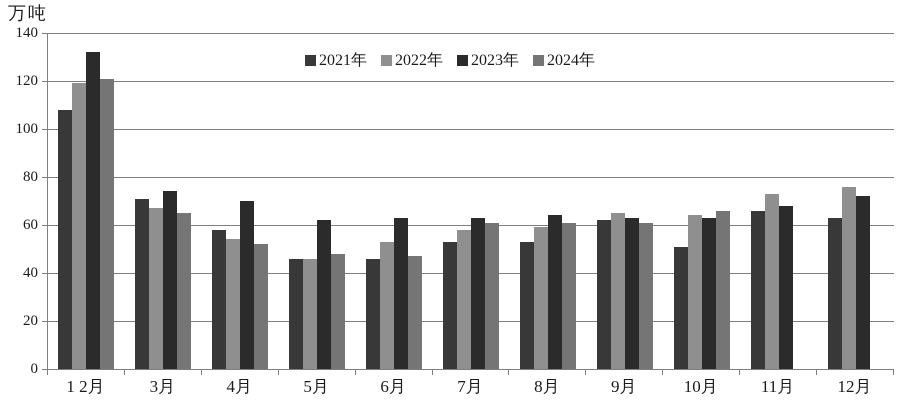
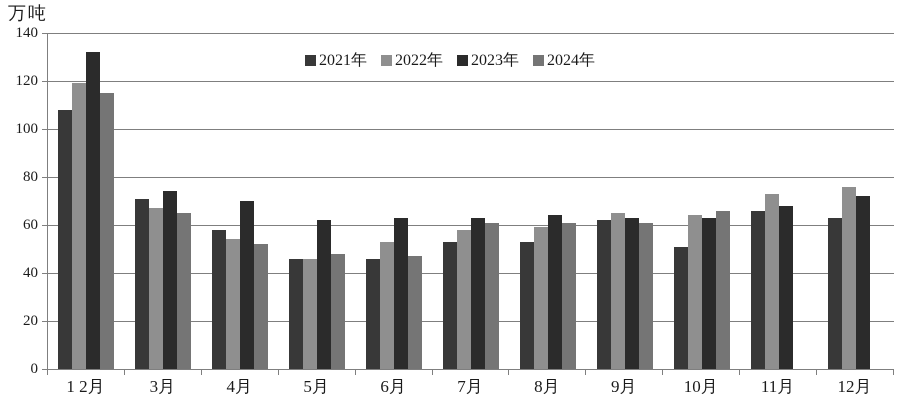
2024年/1 2月: 121 -> 115
